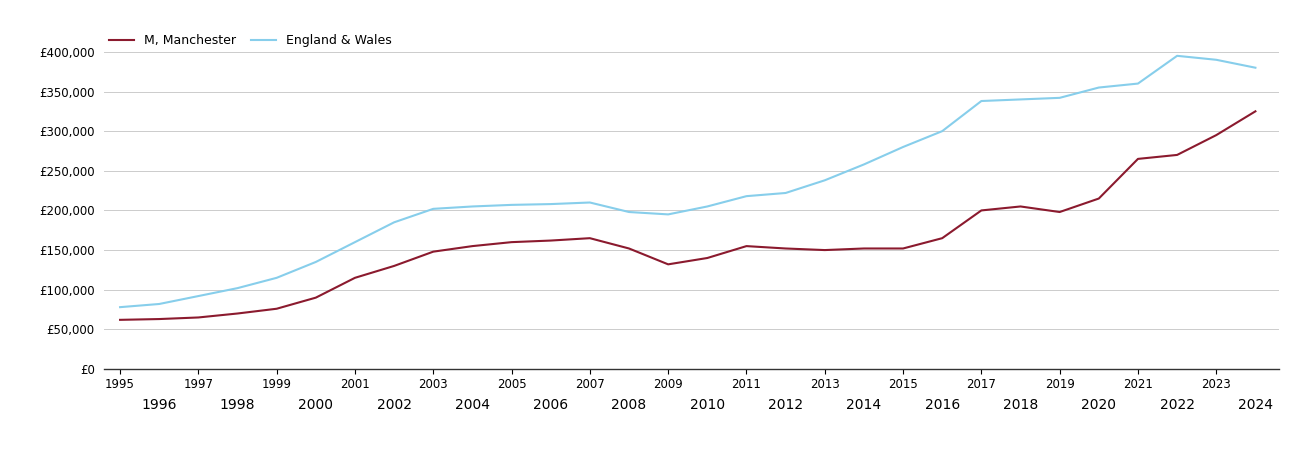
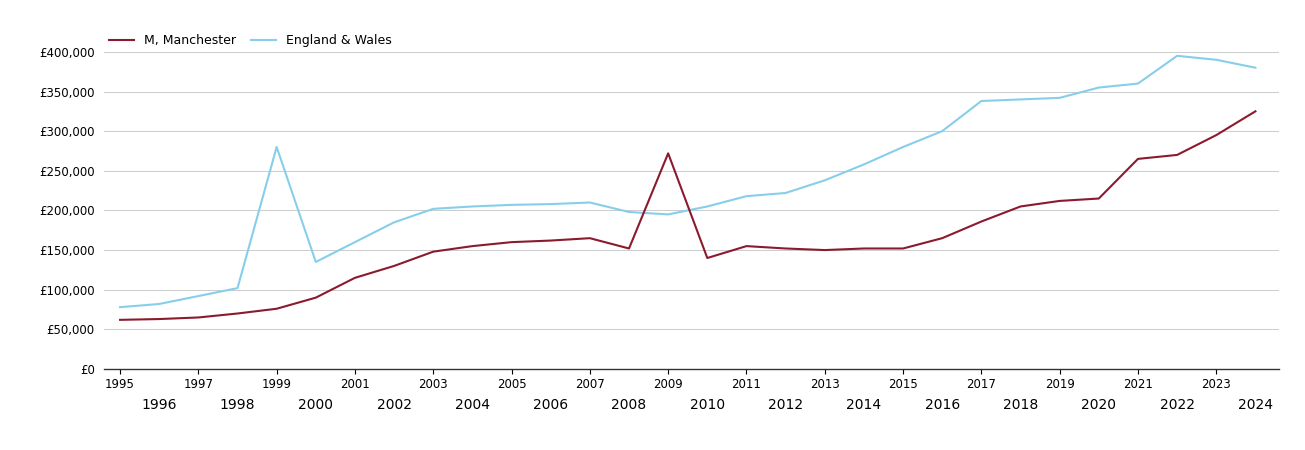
England & Wales/1999: £115,000 -> £280,000
M, Manchester/2009: £132,000 -> £272,000
M, Manchester/2017: £200,000 -> £186,000
M, Manchester/2019: £198,000 -> £212,000
